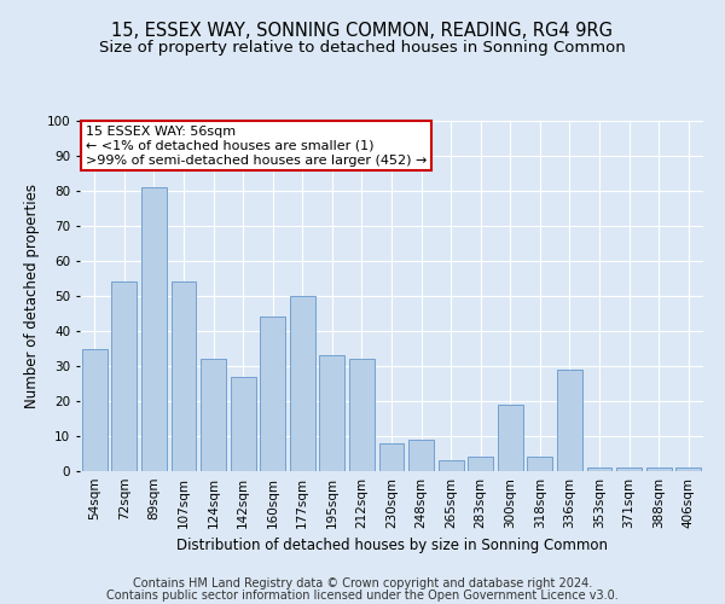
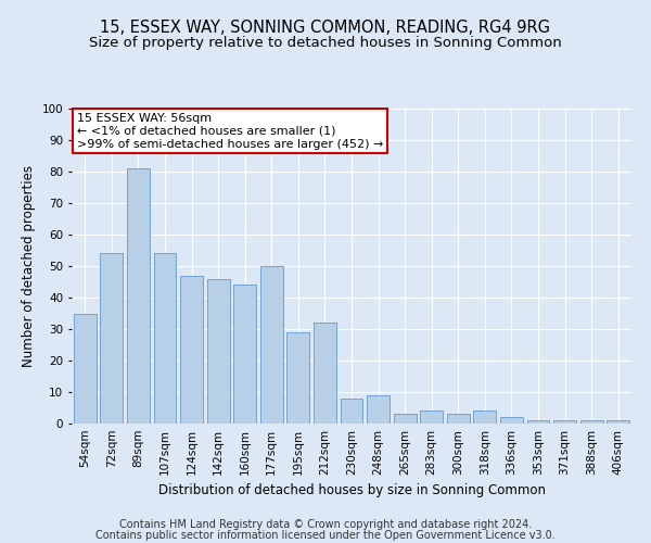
124sqm: 32 -> 47
142sqm: 27 -> 46
195sqm: 33 -> 29
300sqm: 19 -> 3
336sqm: 29 -> 2
